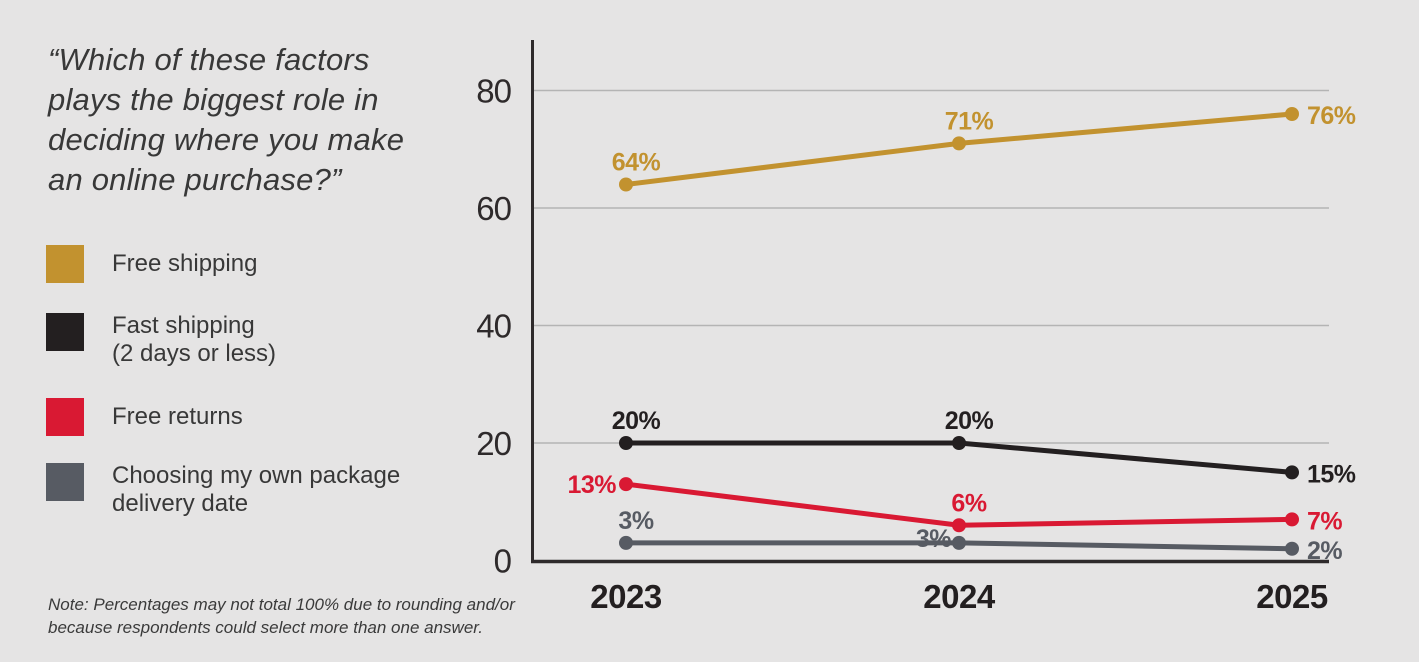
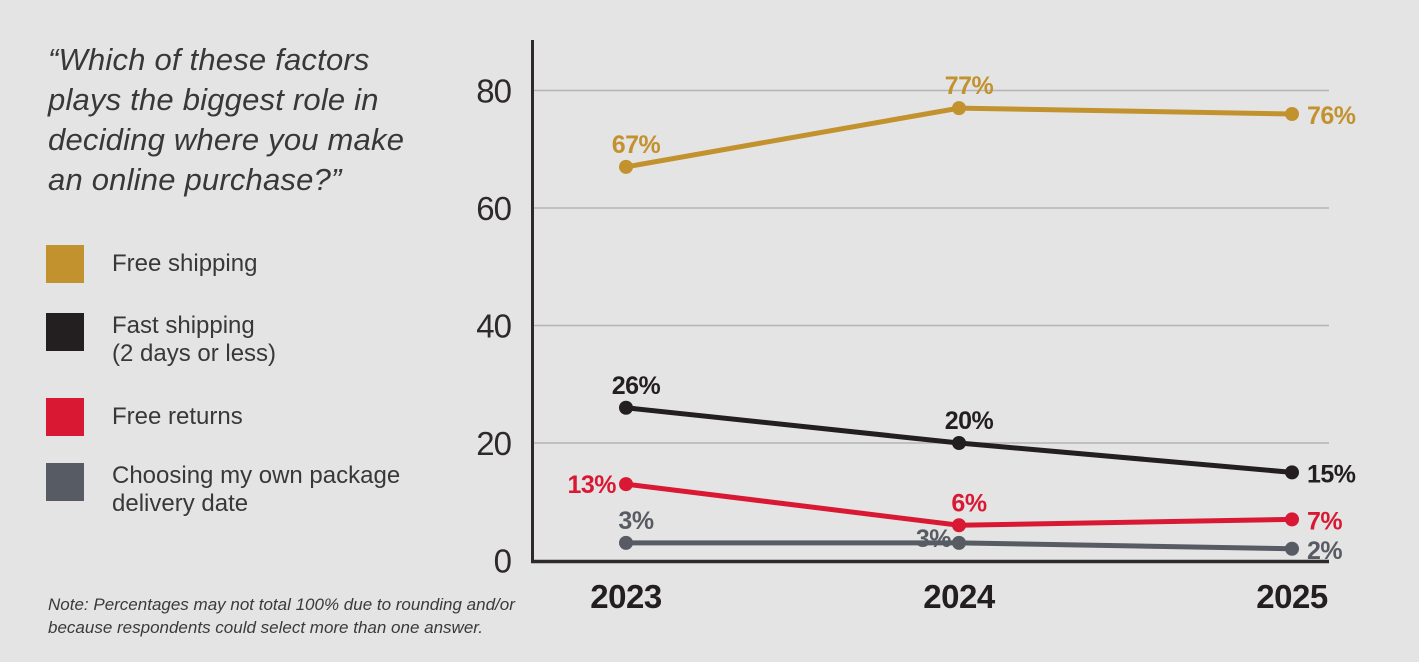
Free shipping/2023: 64% -> 67%
Fast shipping (2 days or less)/2023: 20% -> 26%
Free shipping/2024: 71% -> 77%
